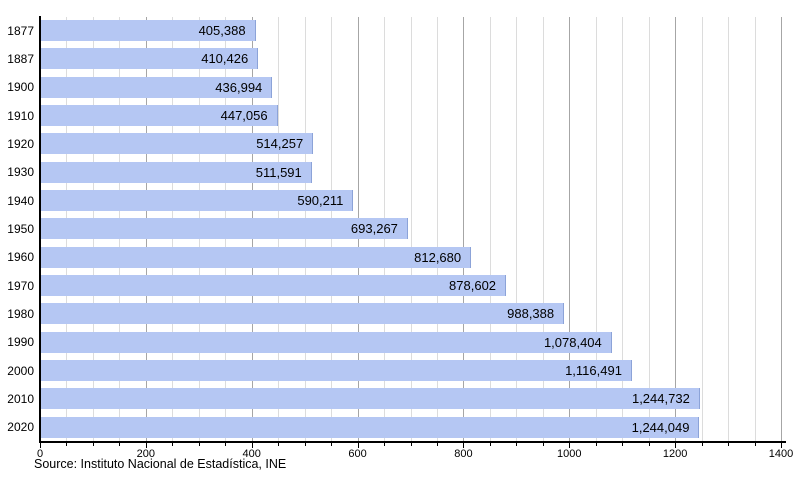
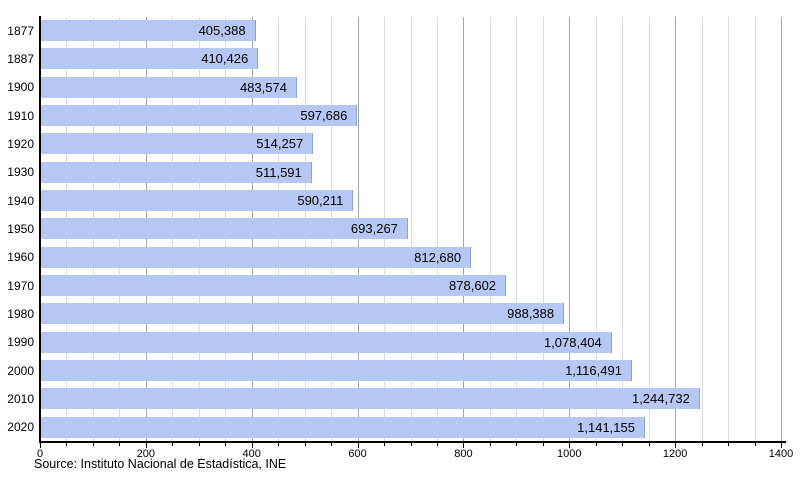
1900: 436,994 -> 483,574
1910: 447,056 -> 597,686
2020: 1,244,049 -> 1,141,155
